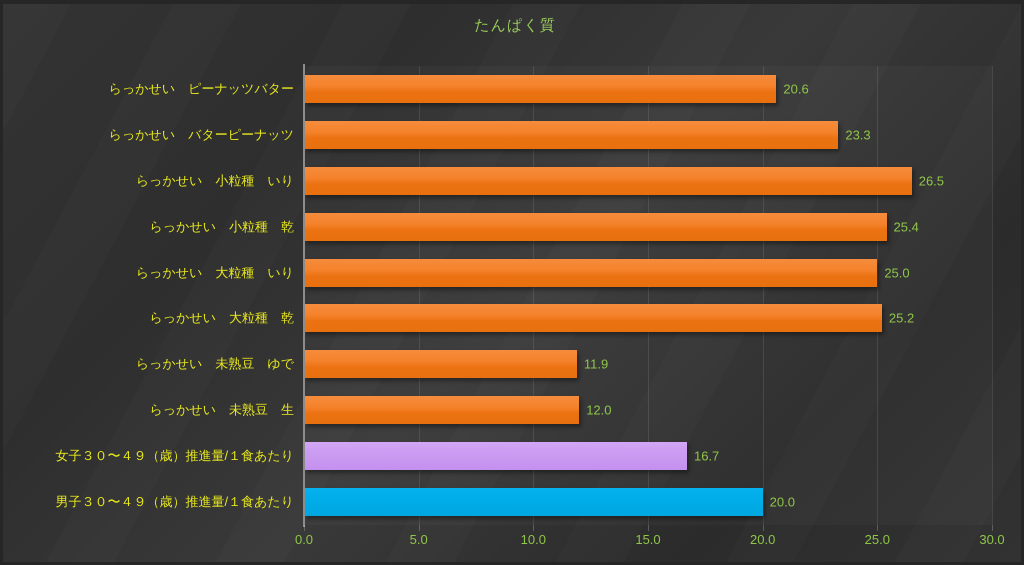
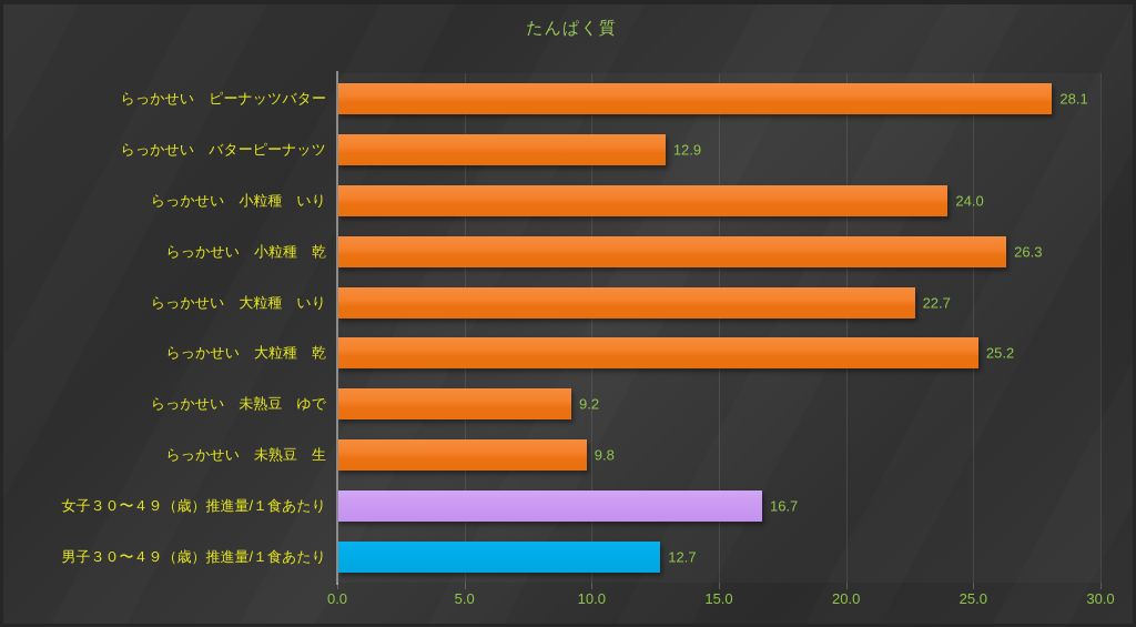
らっかせい ピーナッツバター: 20.6 -> 28.1
らっかせい バターピーナッツ: 23.3 -> 12.9
らっかせい 小粒種 いり: 26.5 -> 24.0
らっかせい 小粒種 乾: 25.4 -> 26.3
らっかせい 大粒種 いり: 25.0 -> 22.7
らっかせい 未熟豆 ゆで: 11.9 -> 9.2
らっかせい 未熟豆 生: 12.0 -> 9.8
男子３０〜４９（歳）推進量/１食あたり: 20.0 -> 12.7
